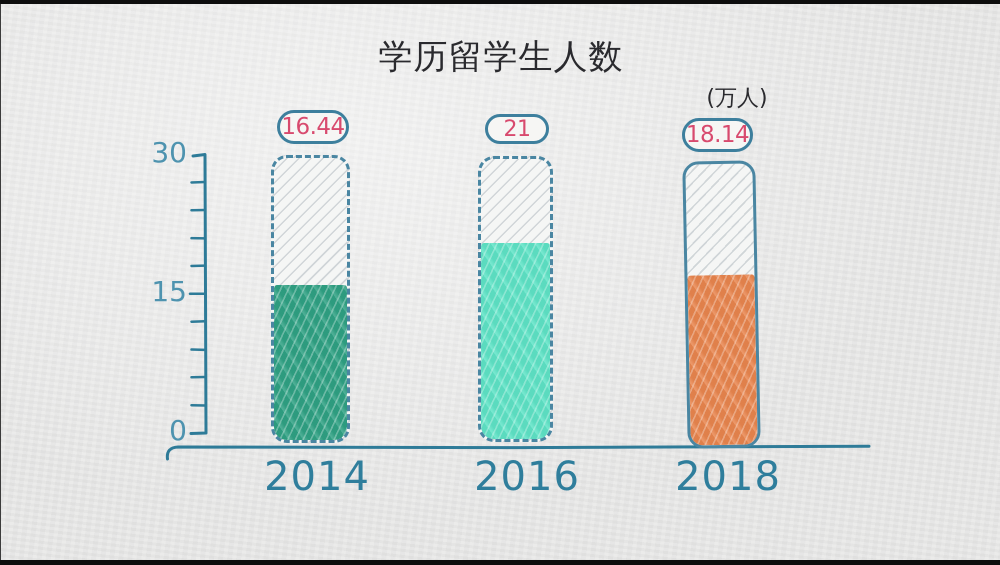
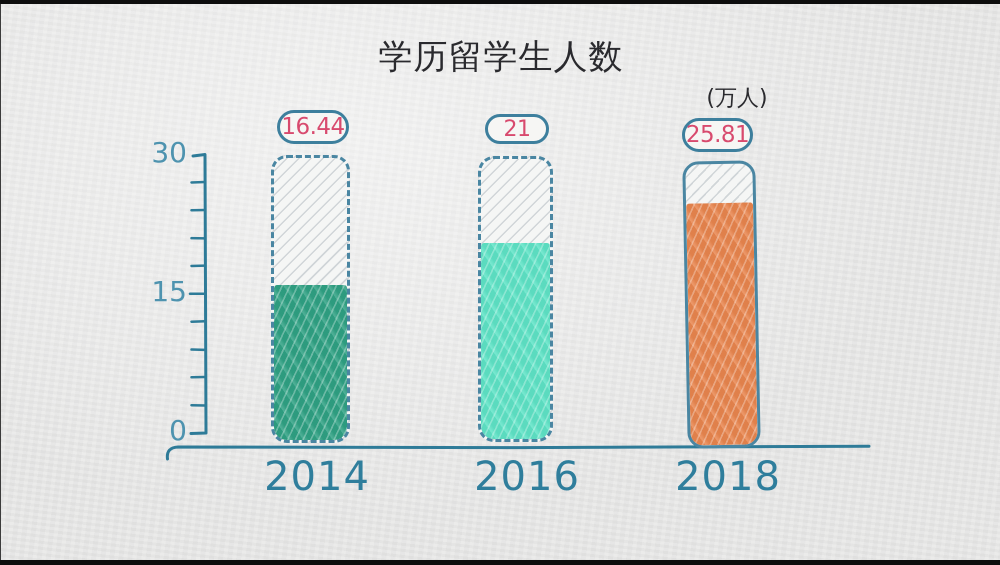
2018: 18.14 -> 25.81
